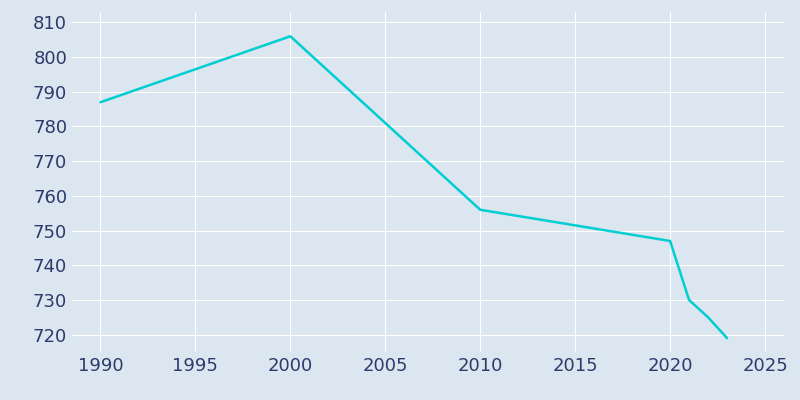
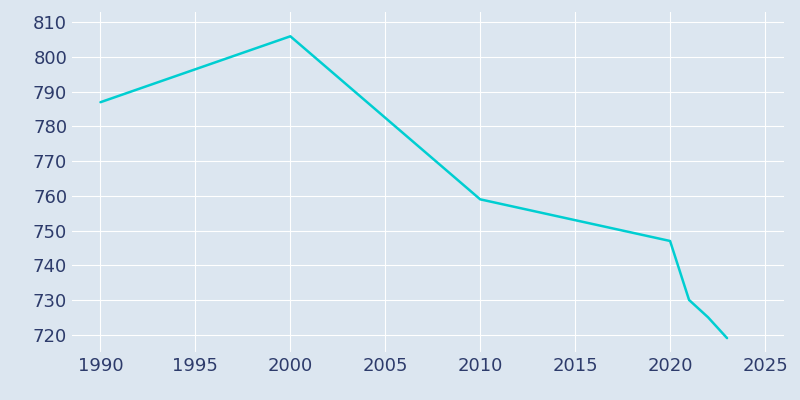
2010: 756 -> 759
